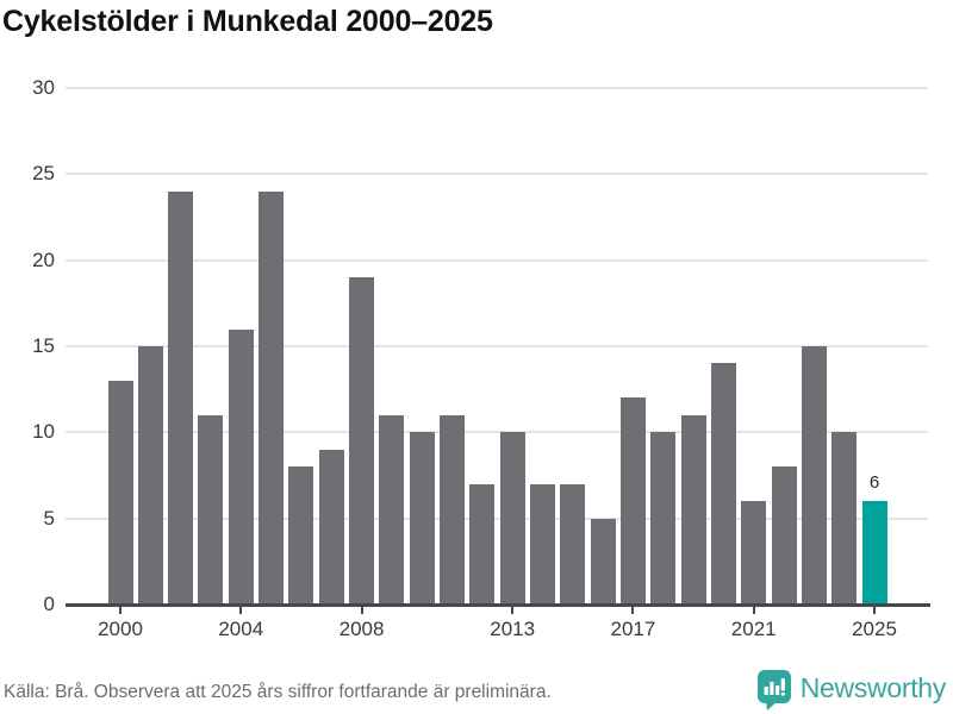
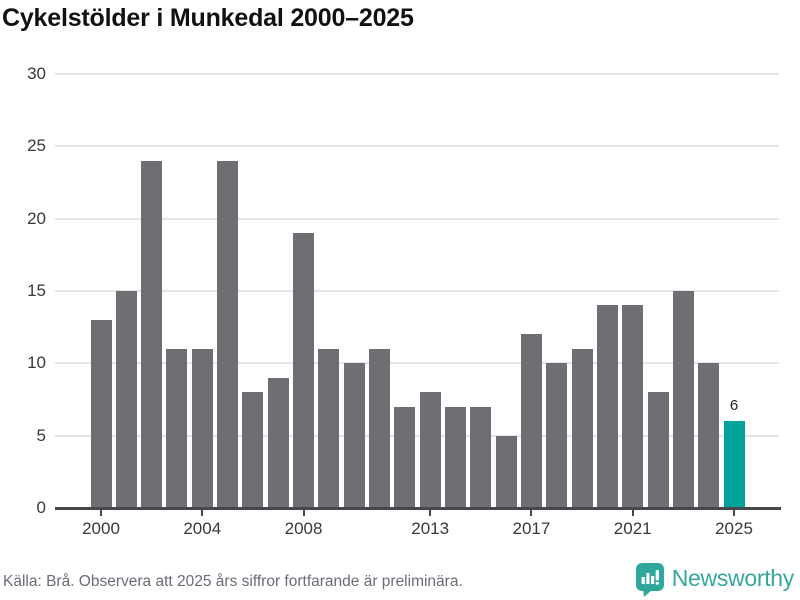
2004: 16 -> 11
2013: 10 -> 8
2021: 6 -> 14
